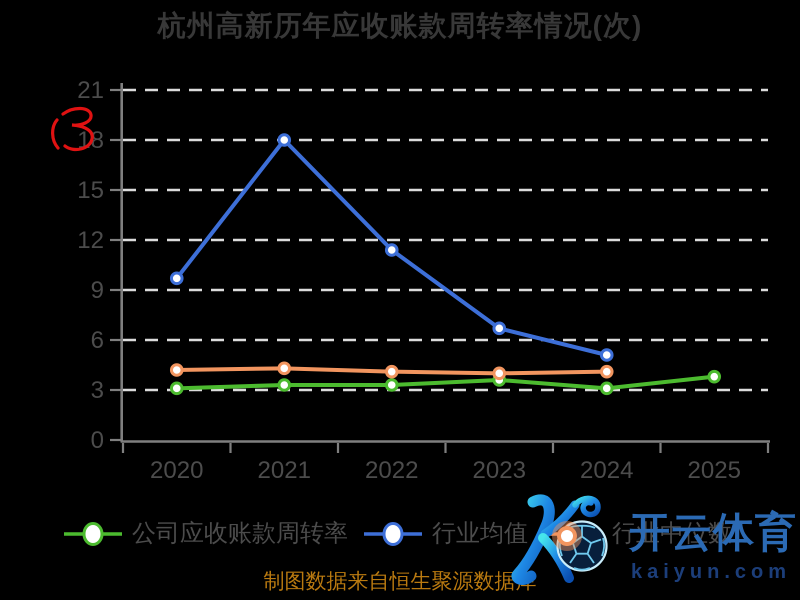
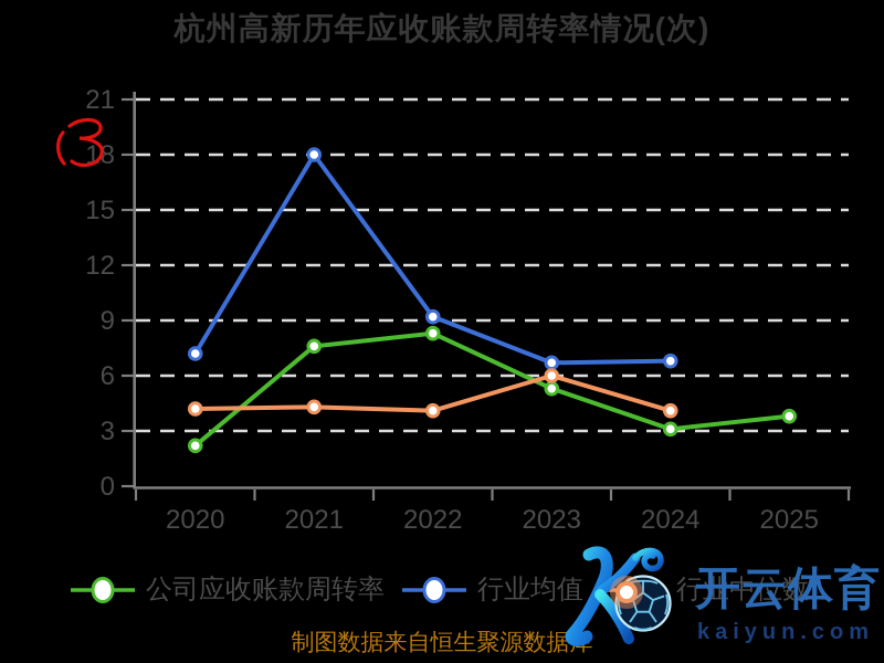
公司应收账款周转率/2020: 3.1 -> 2.2
行业均值/2020: 9.7 -> 7.2
公司应收账款周转率/2021: 3.3 -> 7.6
公司应收账款周转率/2022: 3.3 -> 8.3
行业均值/2022: 11.4 -> 9.2
公司应收账款周转率/2023: 3.6 -> 5.3
行业中位数/2023: 4.0 -> 6.0
行业均值/2024: 5.1 -> 6.8
